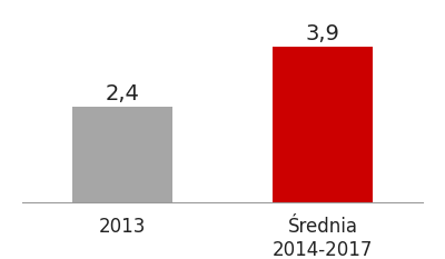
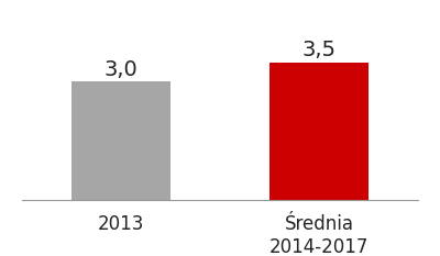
2013: 2,4 -> 3,0
Średnia 2014-2017: 3,9 -> 3,5
